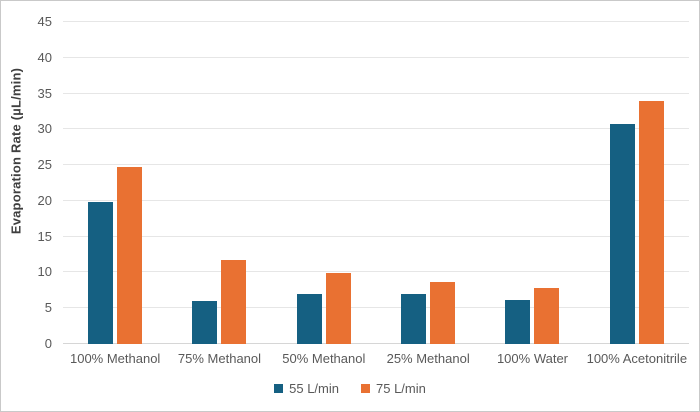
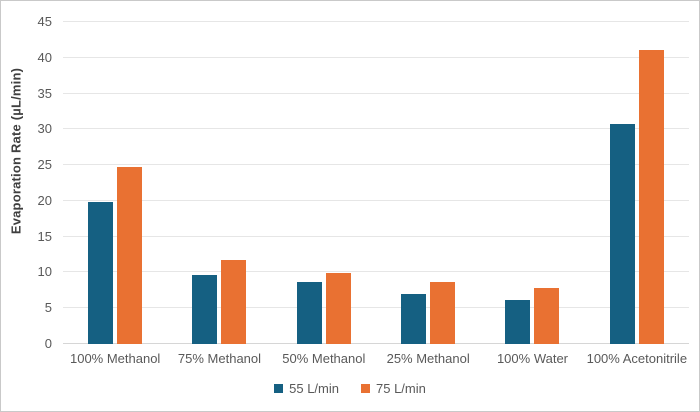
55 L/min/75% Methanol: 6 -> 10
55 L/min/50% Methanol: 7 -> 9
75 L/min/100% Acetonitrile: 34 -> 41
